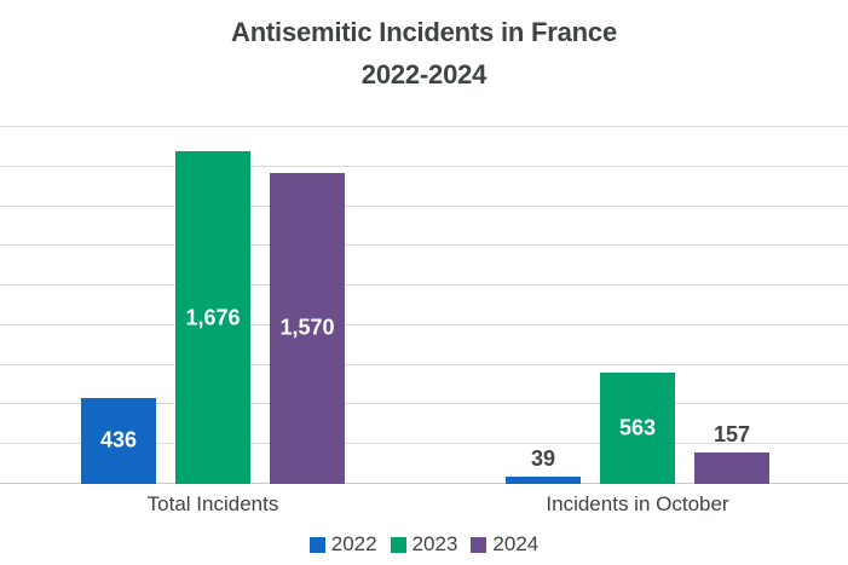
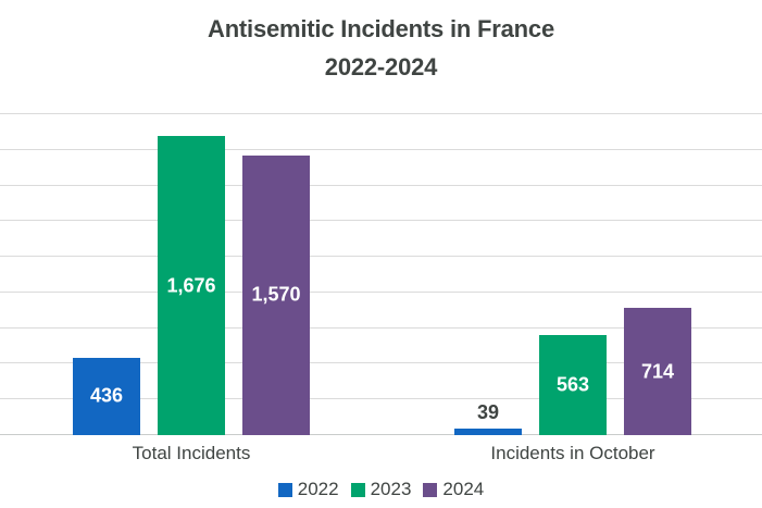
2024/Incidents in October: 157 -> 714
